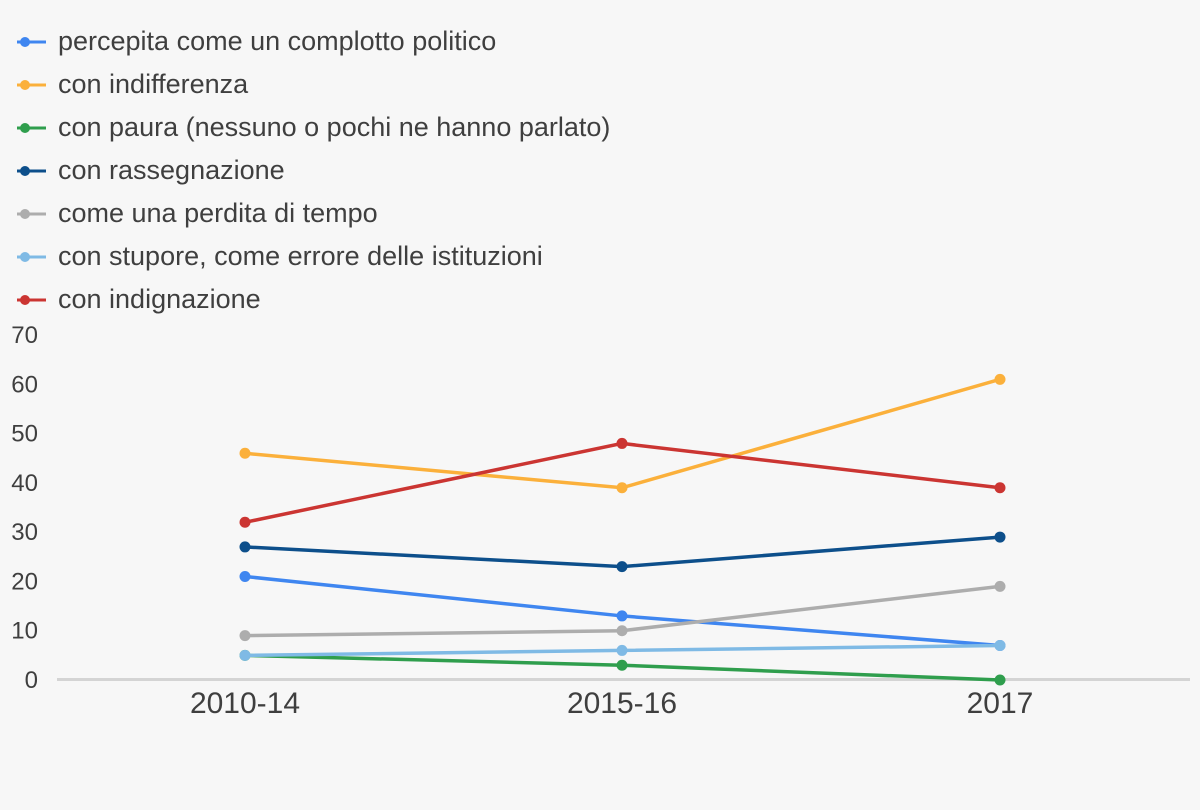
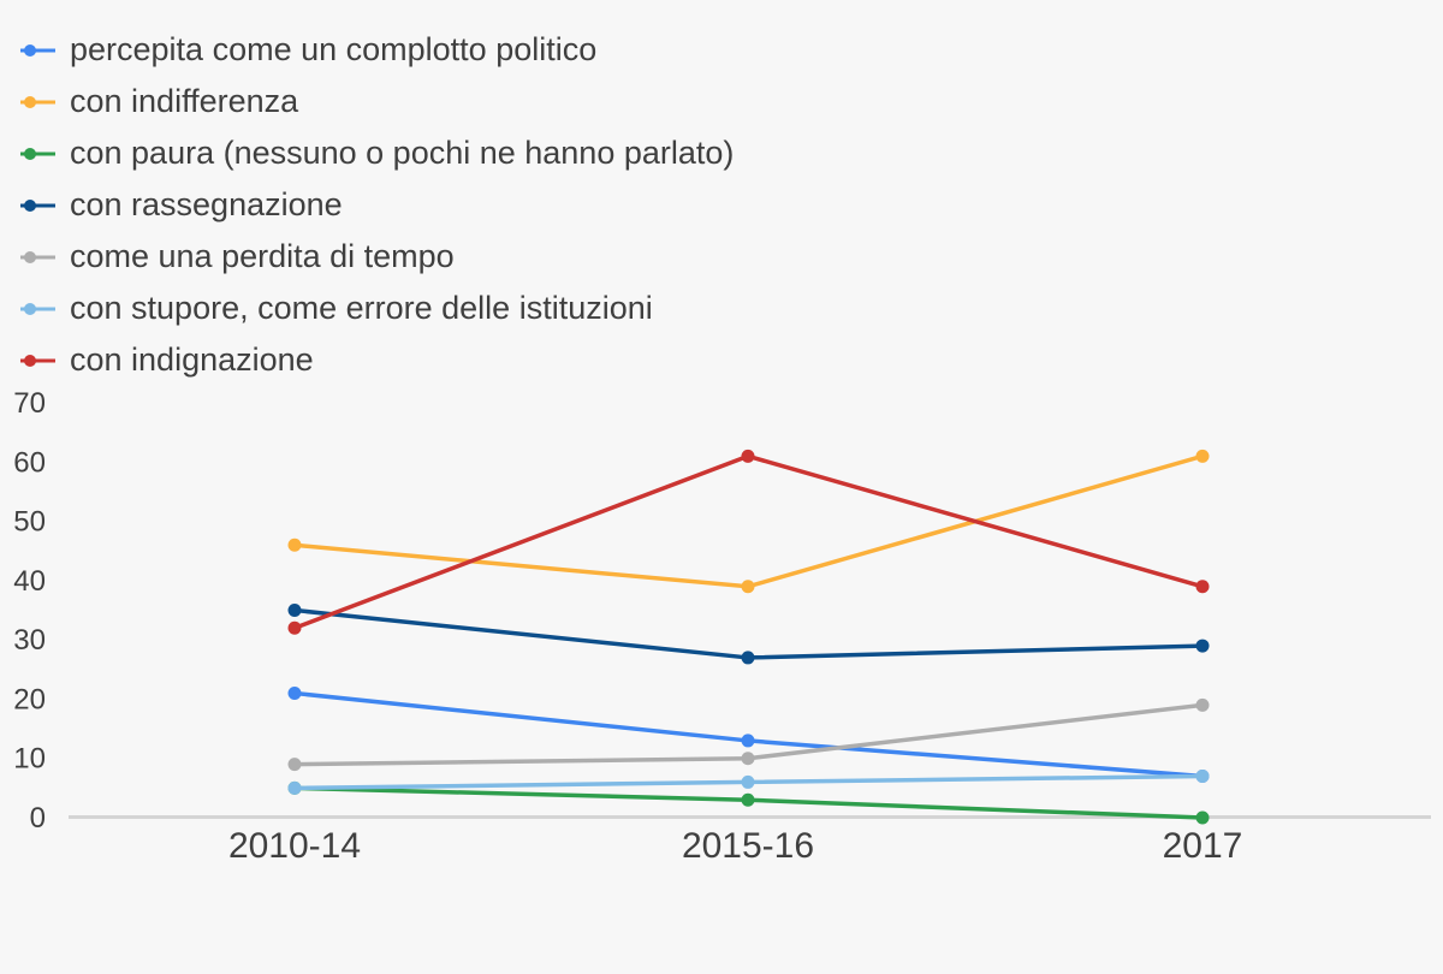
con rassegnazione/2010-14: 27 -> 35
con rassegnazione/2015-16: 23 -> 27
con indignazione/2015-16: 48 -> 61
